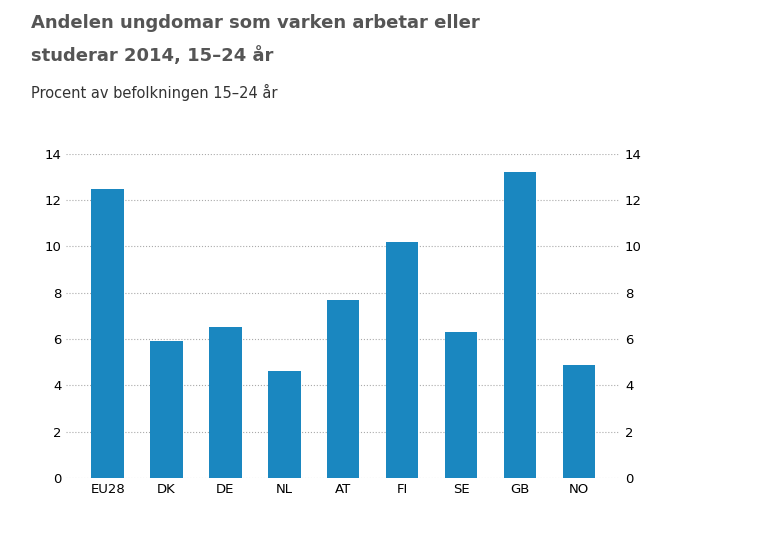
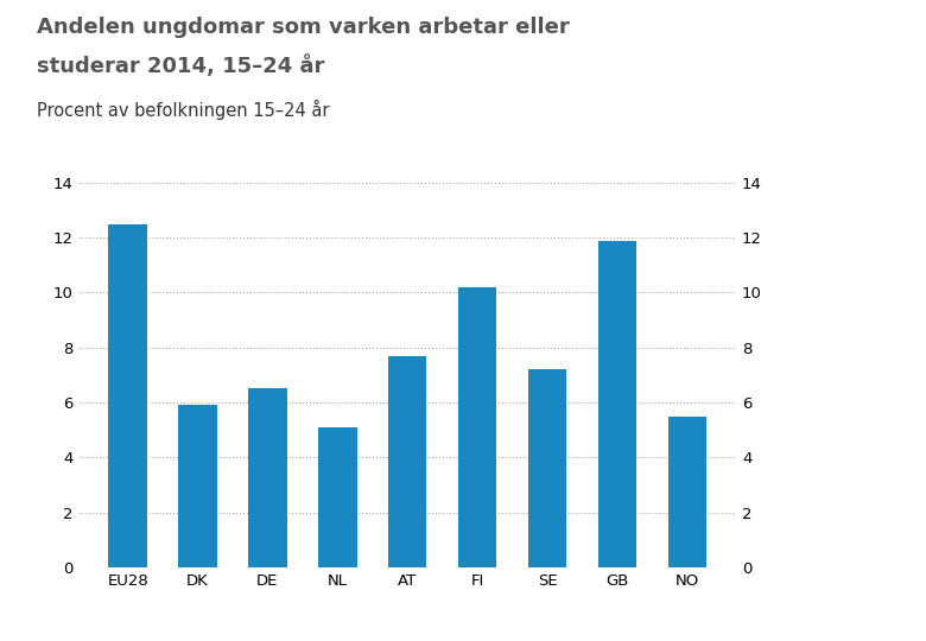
NL: 4.6 -> 5.1
SE: 6.3 -> 7.2
GB: 13.2 -> 11.9
NO: 4.9 -> 5.5
